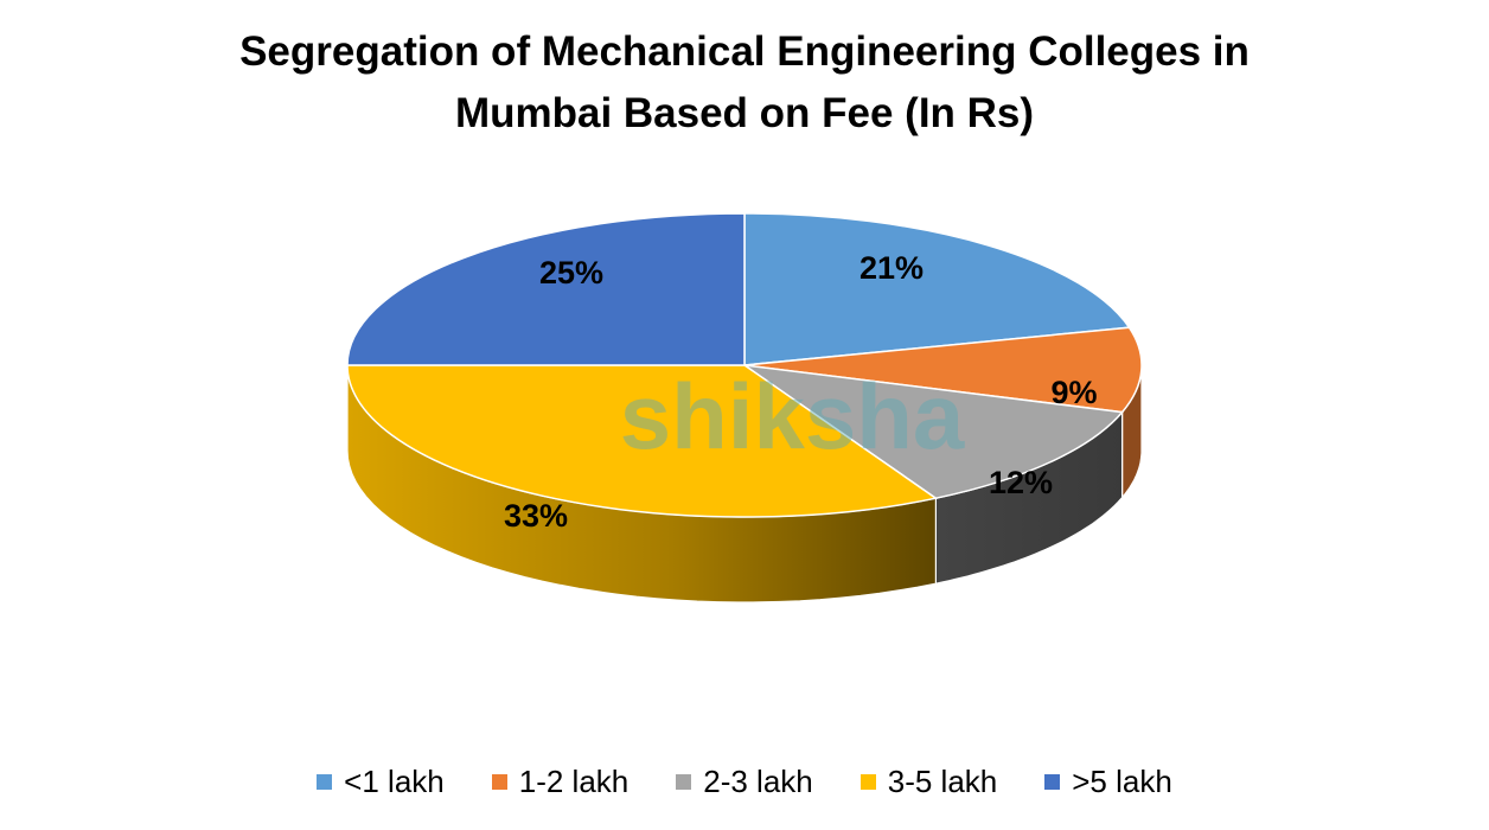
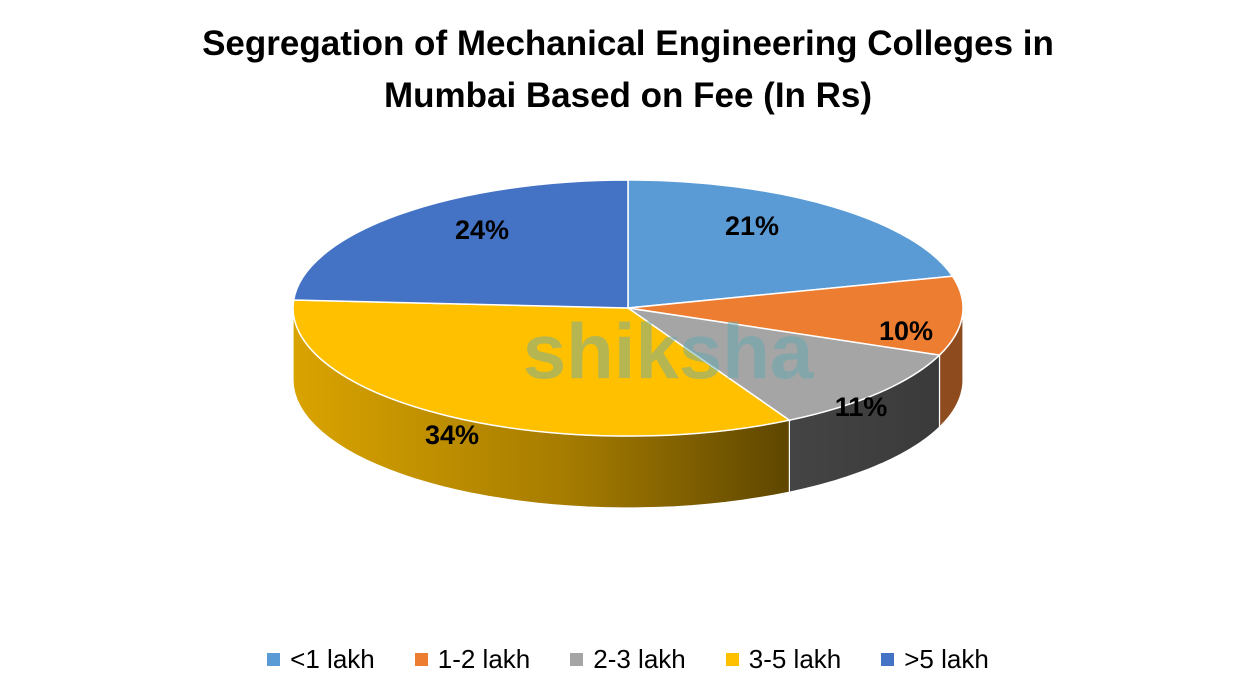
1-2 lakh: 9% -> 10%
2-3 lakh: 12% -> 11%
3-5 lakh: 33% -> 34%
>5 lakh: 25% -> 24%
